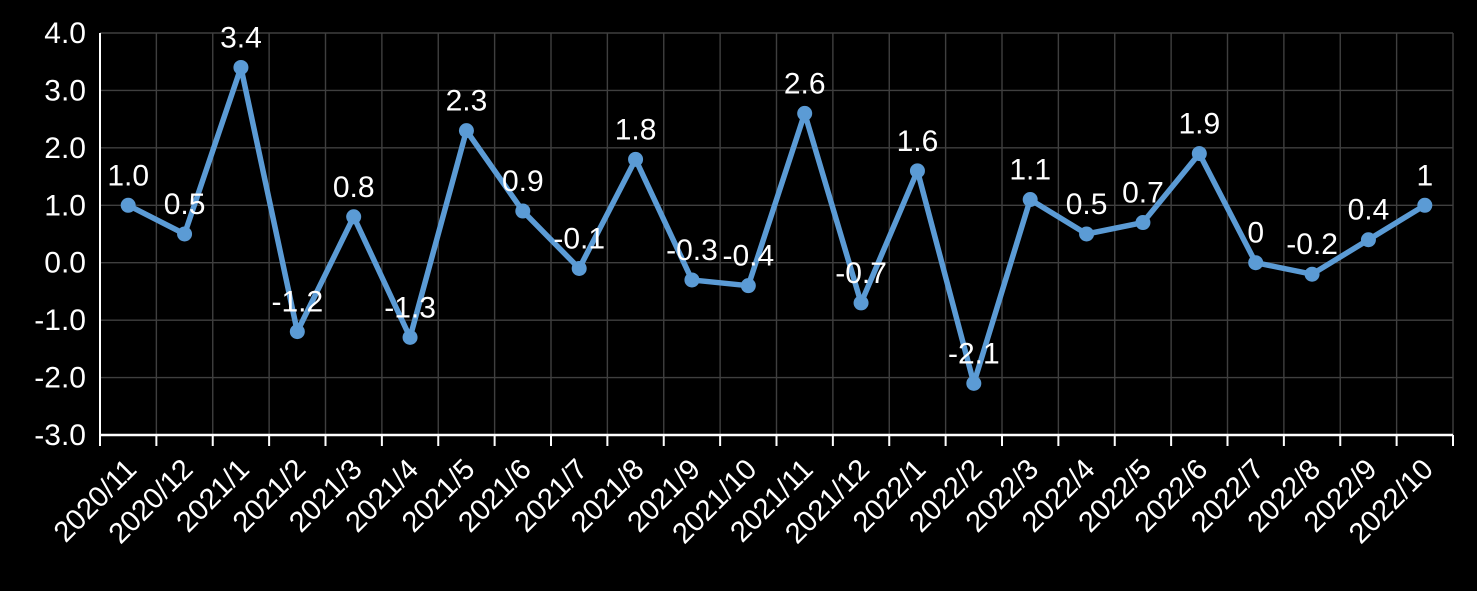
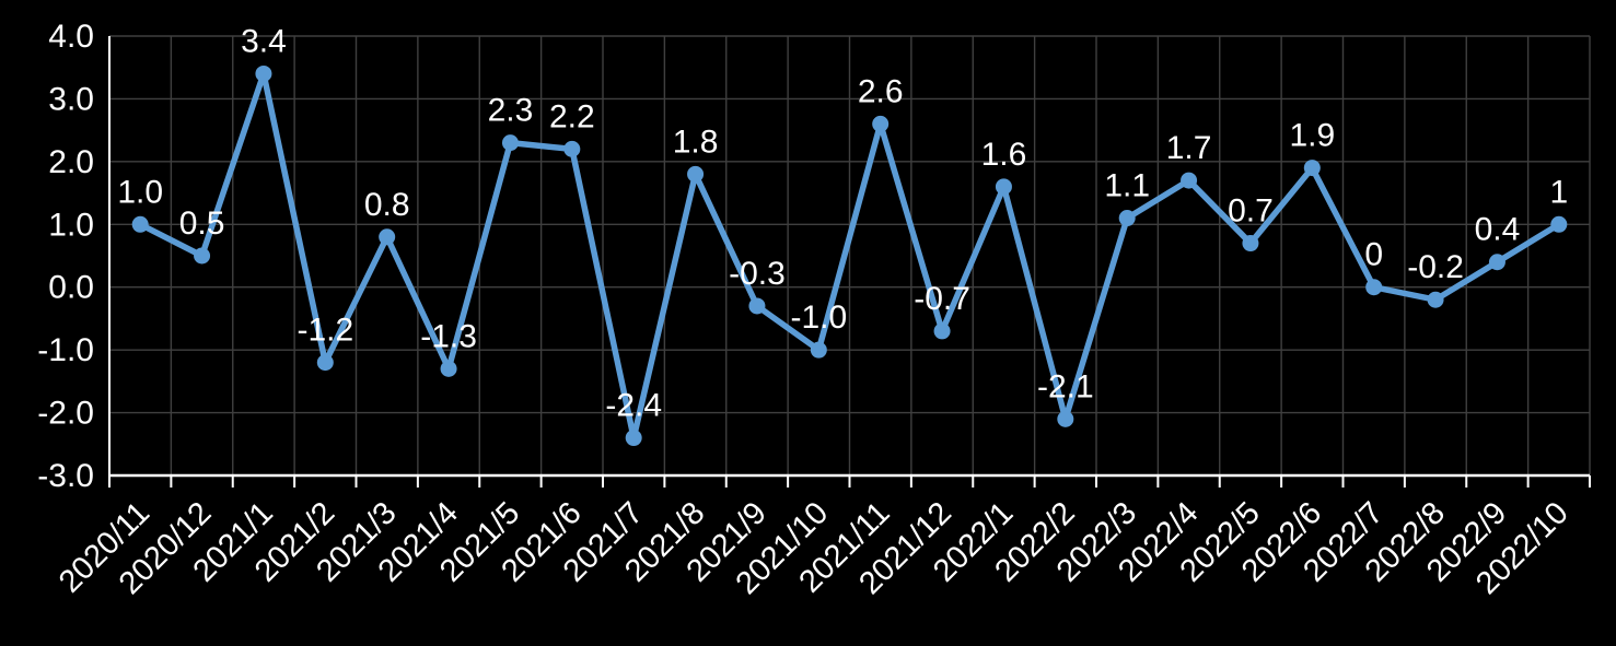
2021/6: 0.9 -> 2.2
2021/7: -0.1 -> -2.4
2021/10: -0.4 -> -1.0
2022/4: 0.5 -> 1.7
